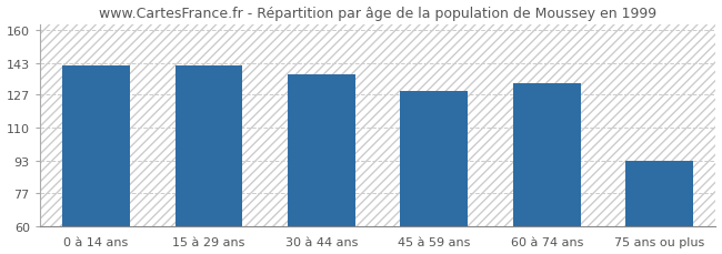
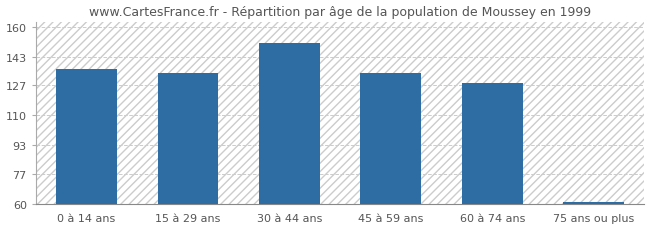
0 à 14 ans: 142 -> 136
15 à 29 ans: 142 -> 134
30 à 44 ans: 137 -> 151
45 à 59 ans: 129 -> 134
60 à 74 ans: 133 -> 128
75 ans ou plus: 93 -> 61
